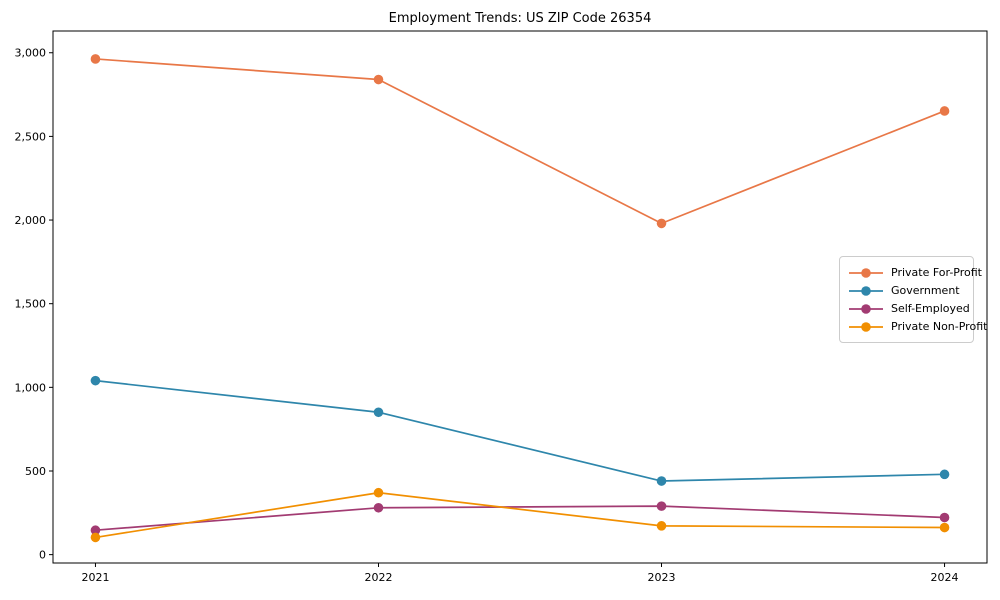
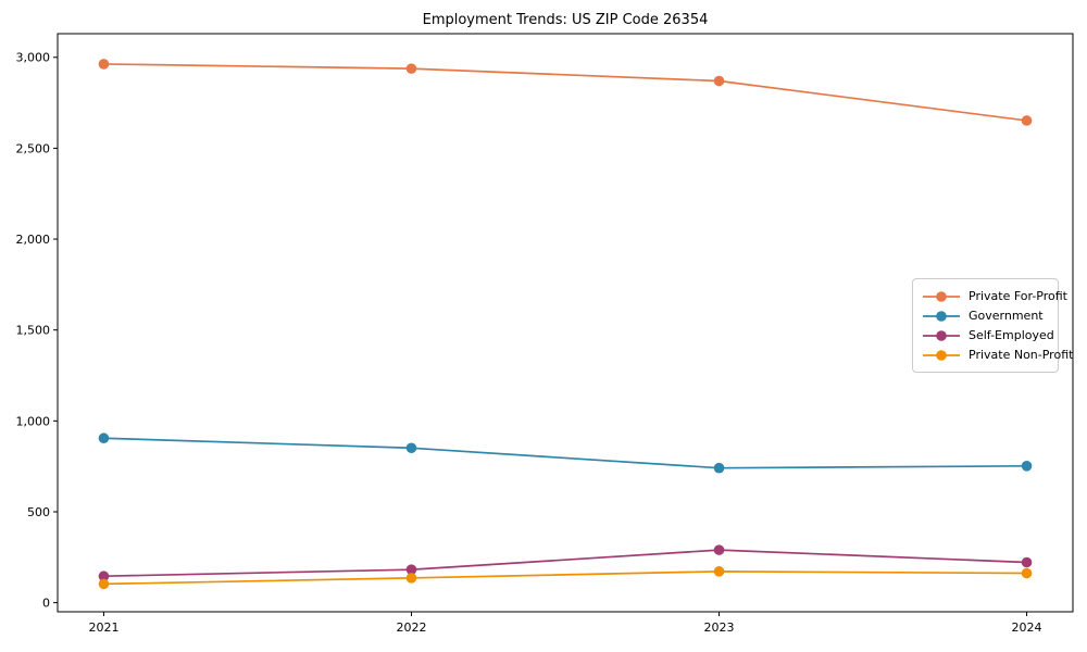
Government/2021: 1040 -> 900
Private For-Profit/2022: 2840 -> 2940
Self-Employed/2022: 280 -> 180
Private Non-Profit/2022: 370 -> 140
Private For-Profit/2023: 1980 -> 2870
Government/2023: 440 -> 740
Government/2024: 480 -> 750
